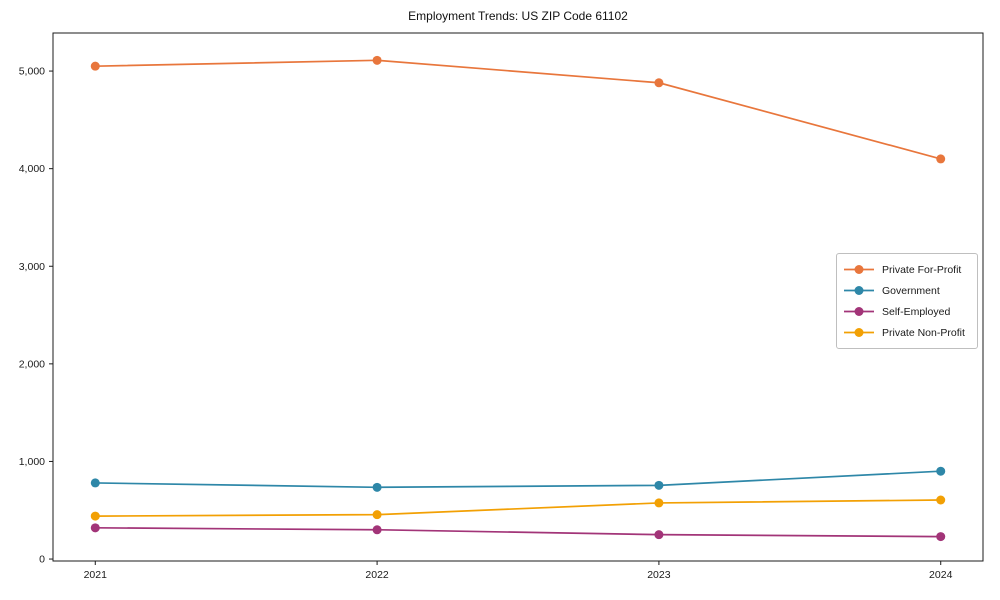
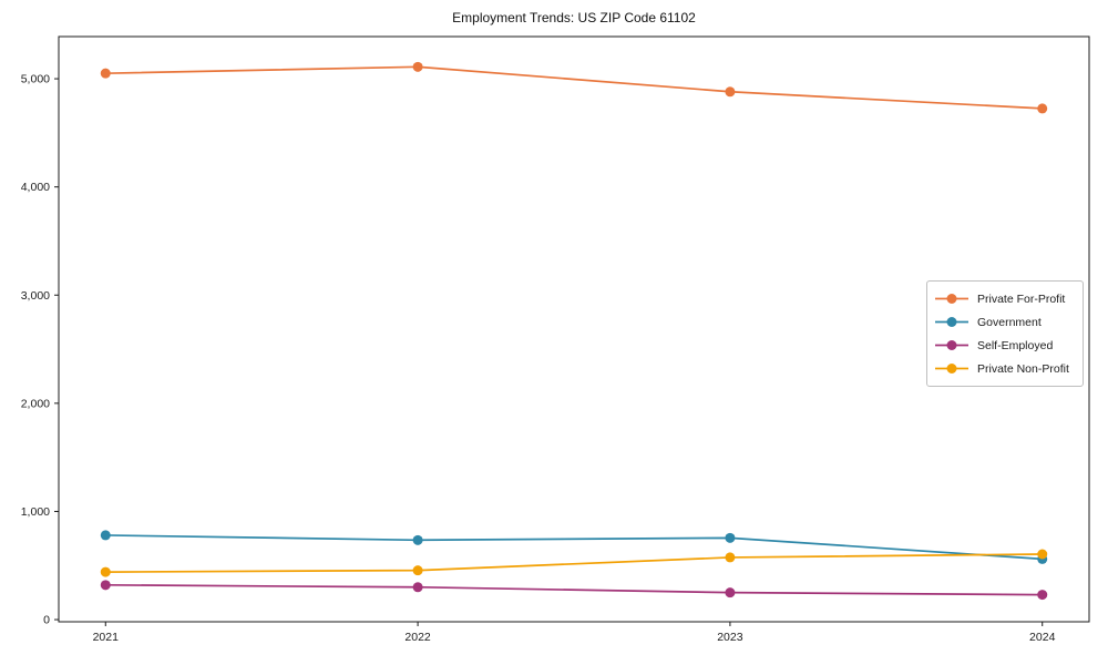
Private For-Profit/2024: 4100 -> 4700
Government/2024: 900 -> 600
